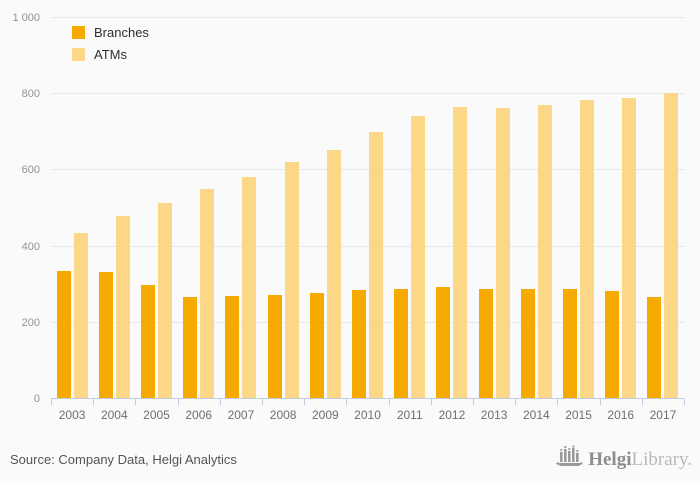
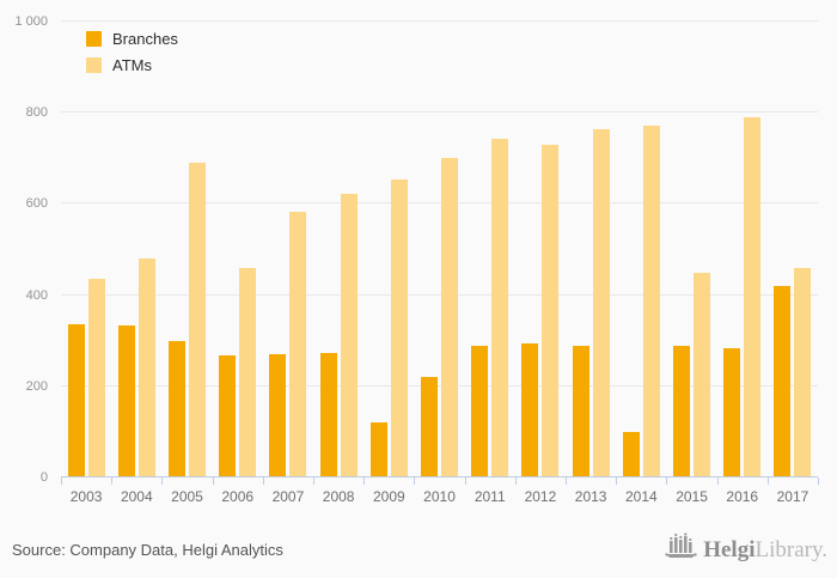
ATMs/2005: 520 -> 690
ATMs/2006: 550 -> 460
Branches/2009: 280 -> 120
Branches/2010: 290 -> 220
ATMs/2012: 770 -> 730
Branches/2014: 290 -> 100
ATMs/2015: 780 -> 450
Branches/2017: 270 -> 420
ATMs/2017: 800 -> 460
